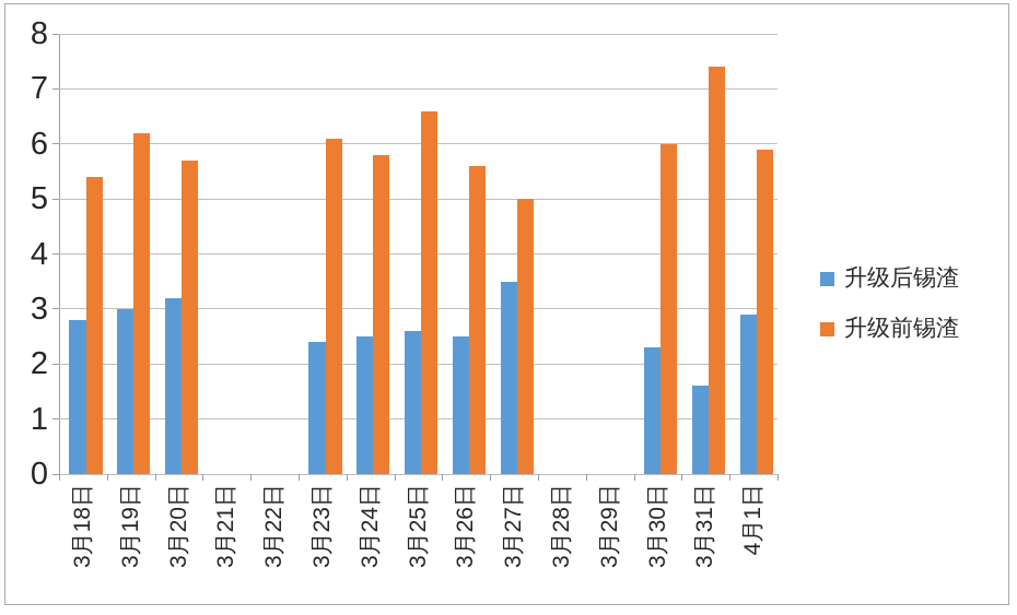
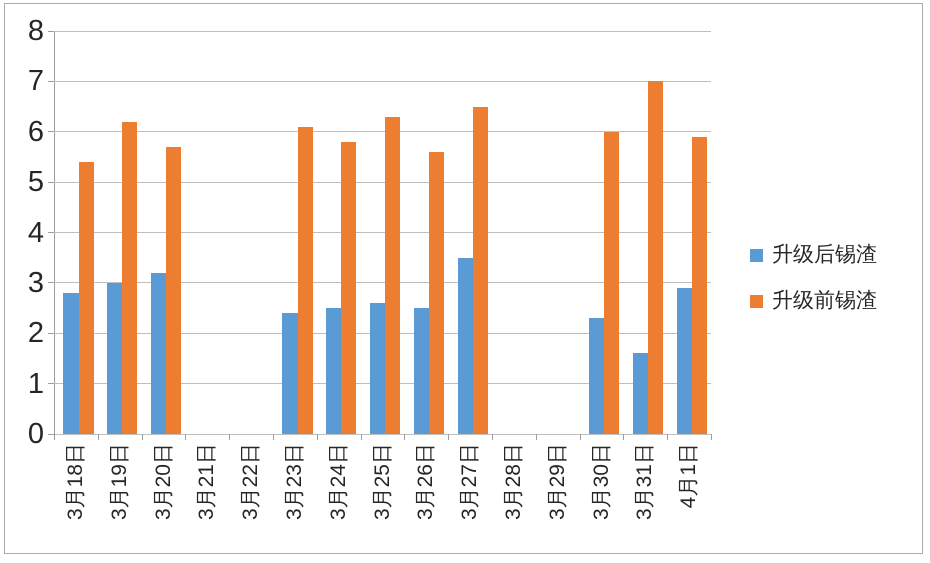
升级前锡渣/3月25日: 6.6 -> 6.3
升级前锡渣/3月27日: 5.0 -> 6.5
升级前锡渣/3月31日: 7.4 -> 7.0
